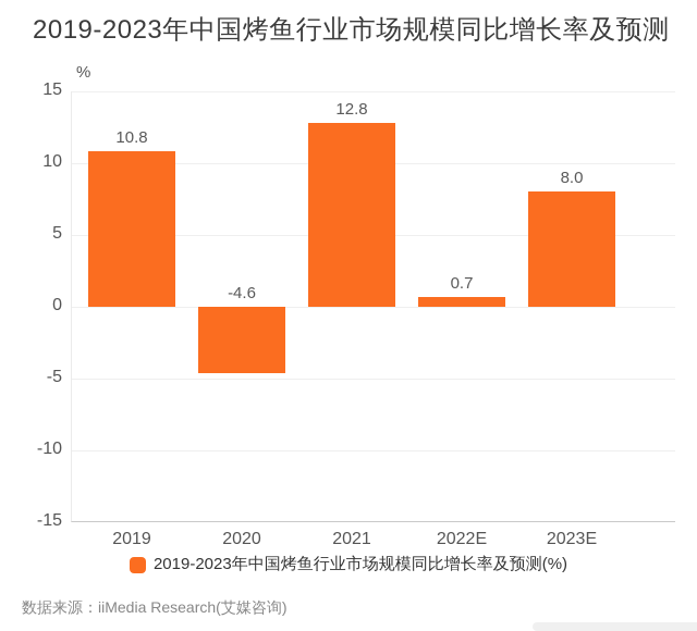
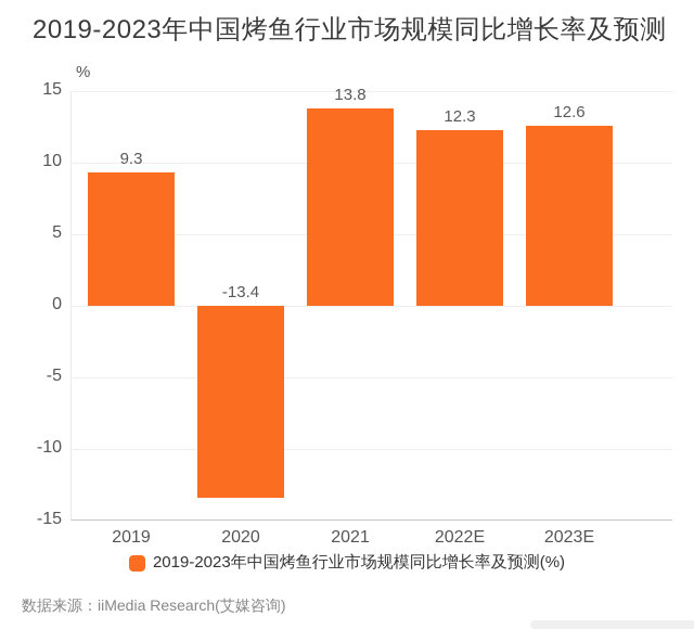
2019: 10.8 -> 9.3
2020: -4.6 -> -13.4
2021: 12.8 -> 13.8
2022E: 0.7 -> 12.3
2023E: 8.0 -> 12.6
